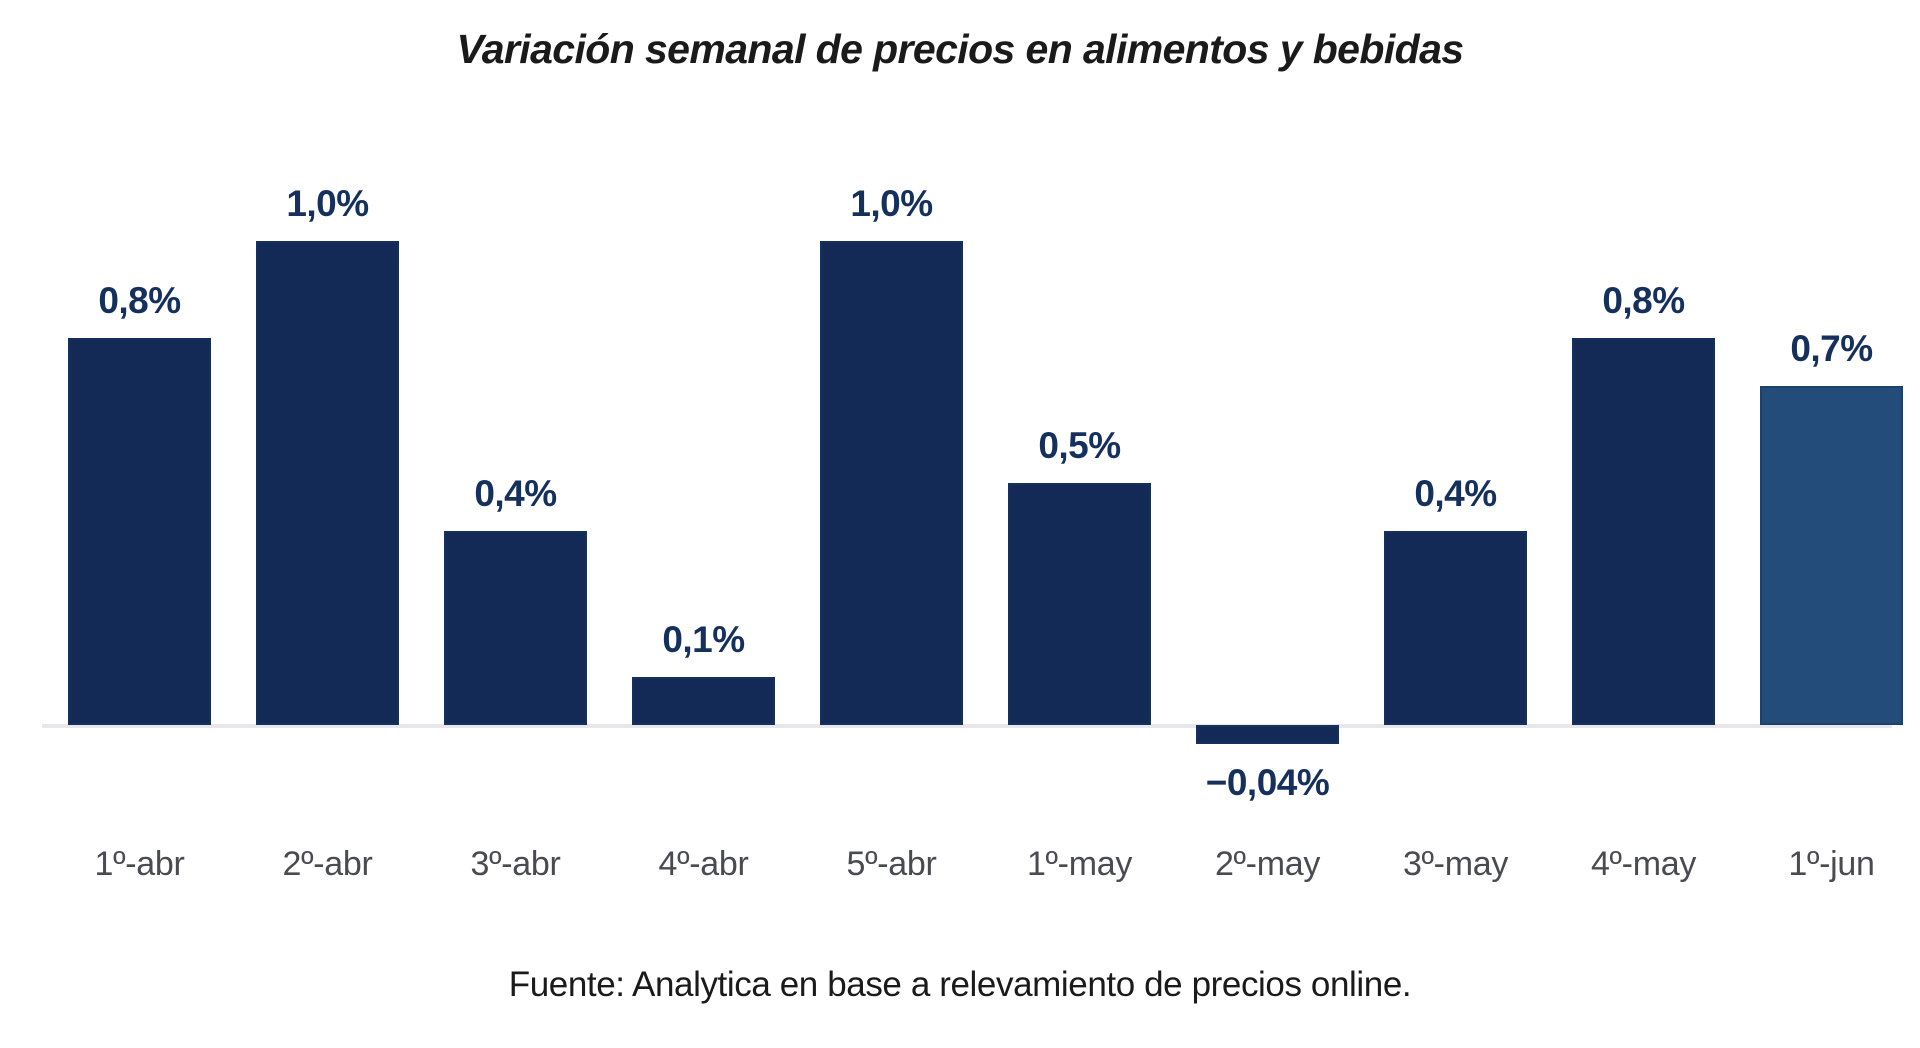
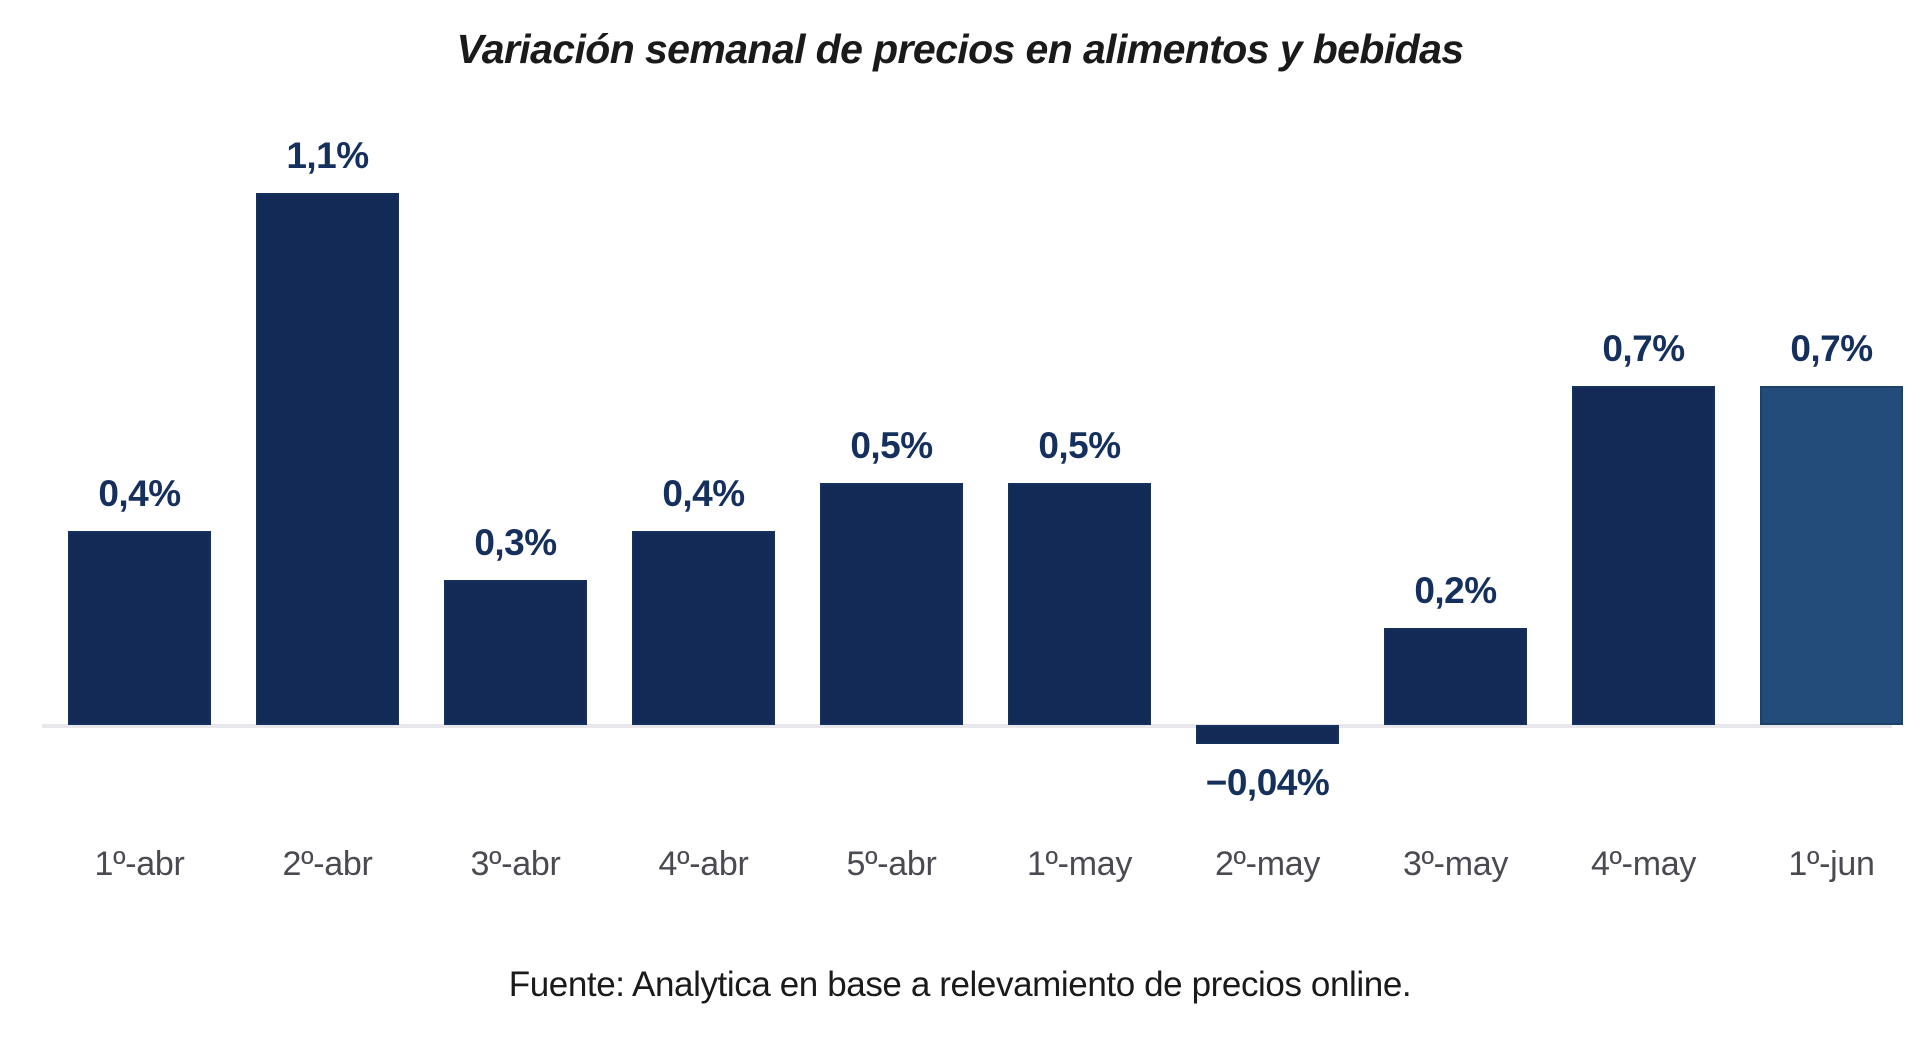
1º-abr: 0,8% -> 0,4%
2º-abr: 1,0% -> 1,1%
3º-abr: 0,4% -> 0,3%
4º-abr: 0,1% -> 0,4%
5º-abr: 1,0% -> 0,5%
3º-may: 0,4% -> 0,2%
4º-may: 0,8% -> 0,7%
